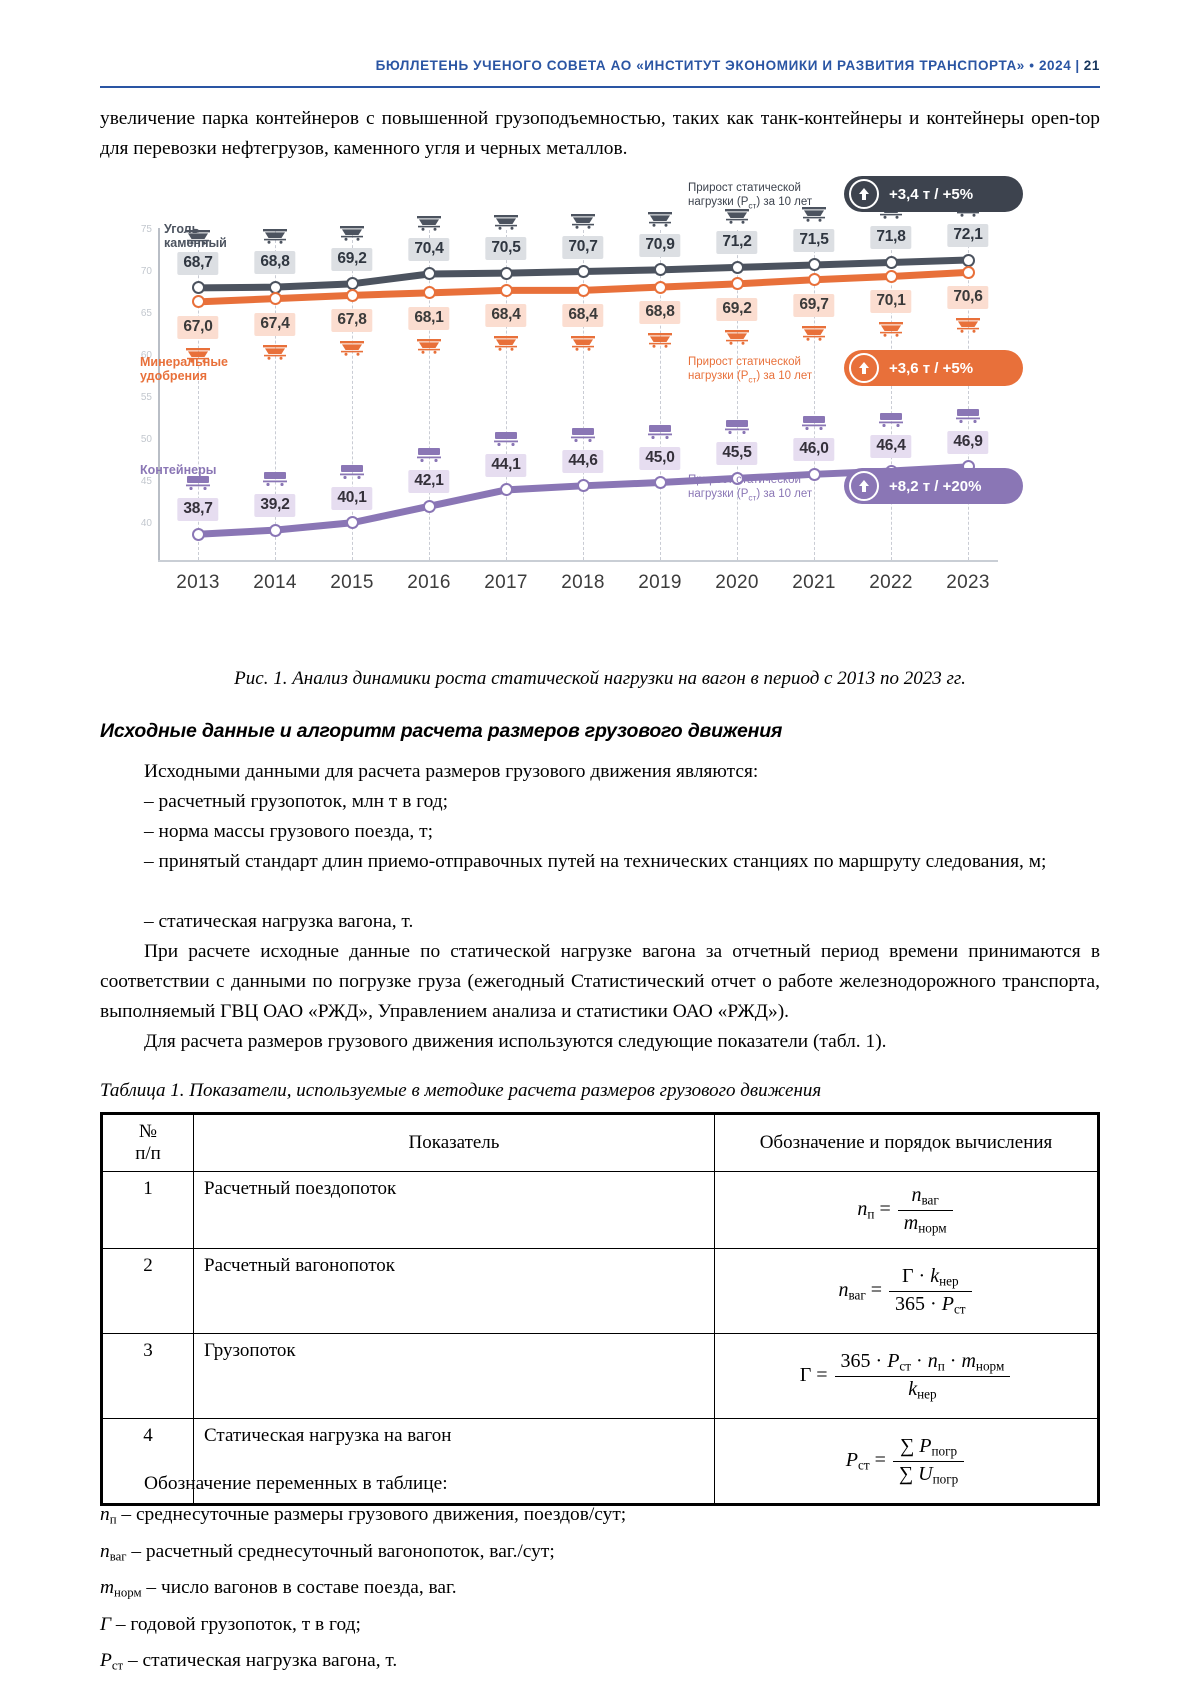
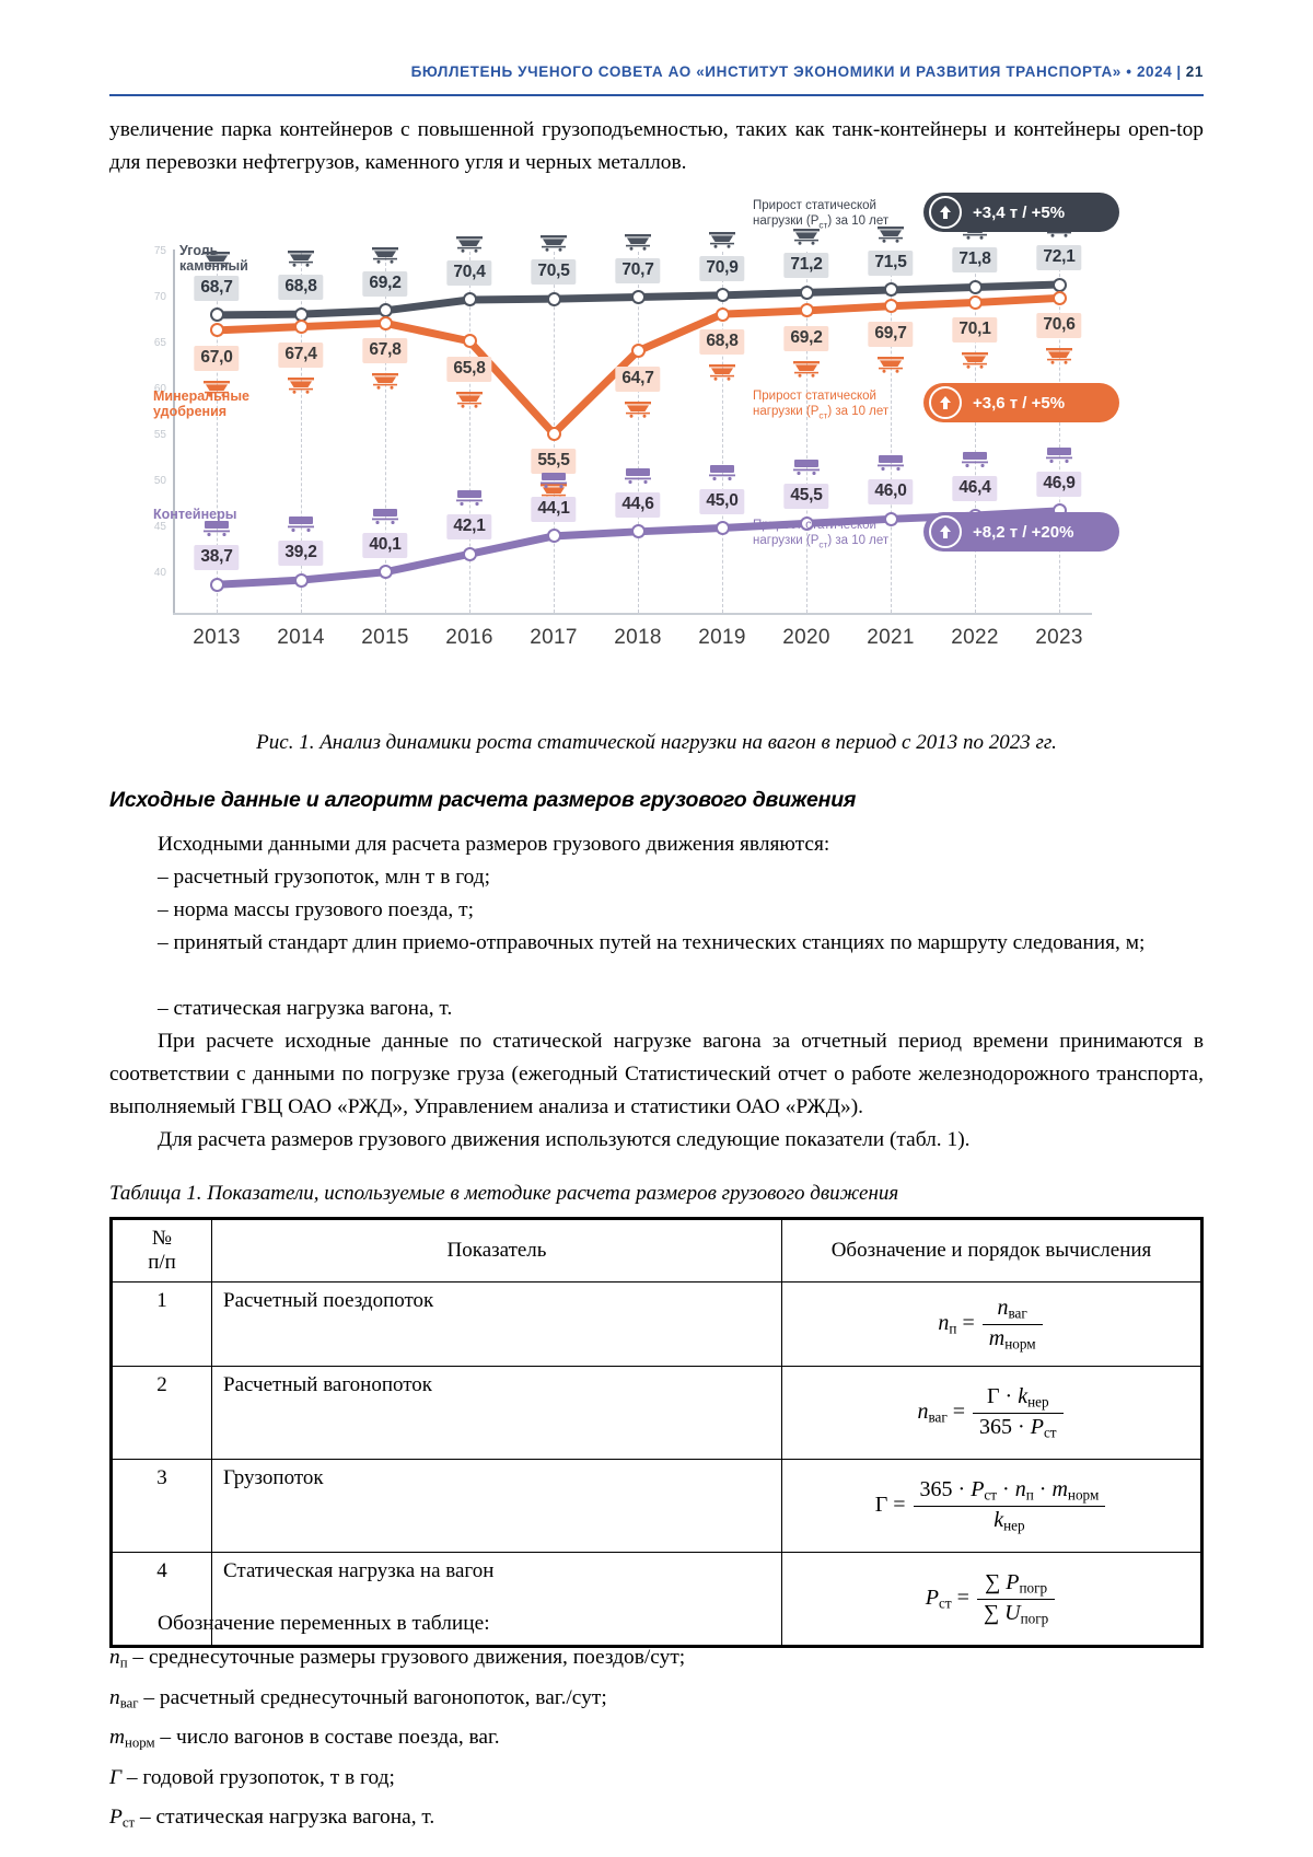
Минеральные удобрения/2016: 68,1 -> 65,8
Минеральные удобрения/2017: 68,4 -> 55,5
Минеральные удобрения/2018: 68,4 -> 64,7
